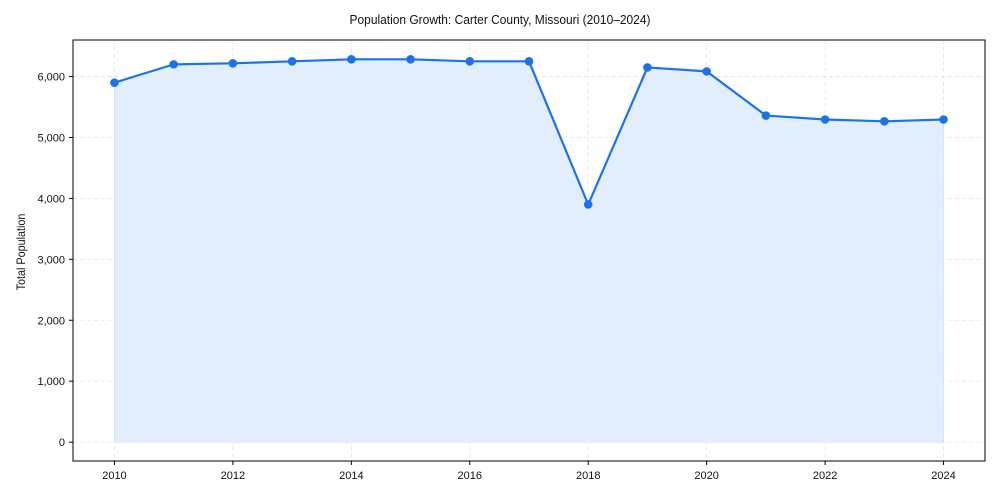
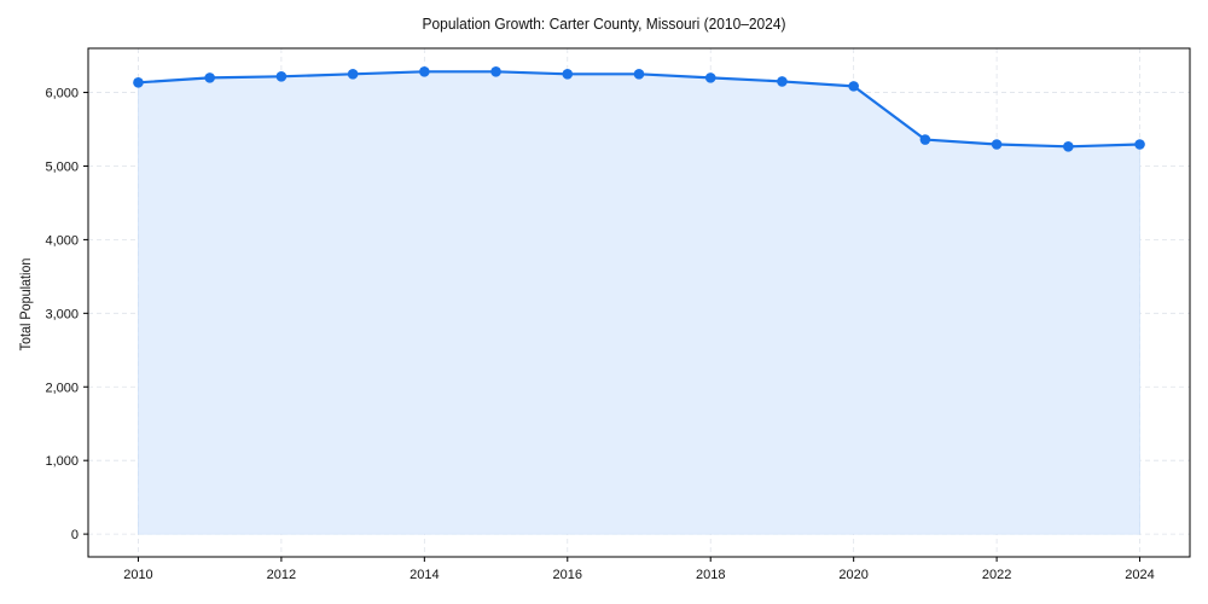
2010: 5900 -> 6100
2018: 3900 -> 6200
